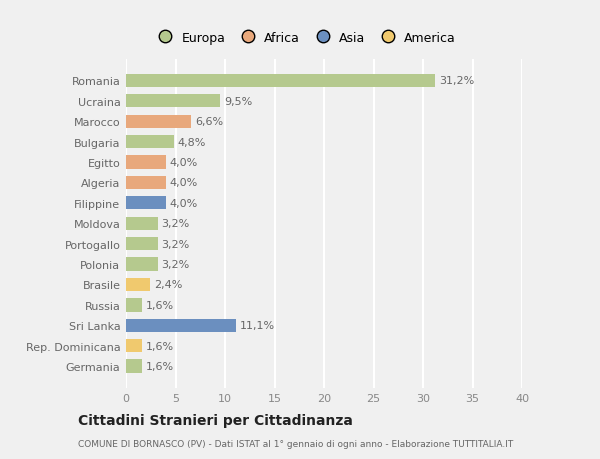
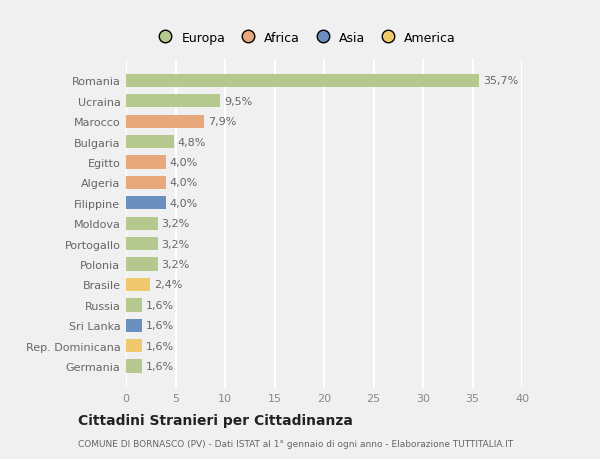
Romania: 31,2% -> 35,7%
Marocco: 6,6% -> 7,9%
Sri Lanka: 11,1% -> 1,6%
